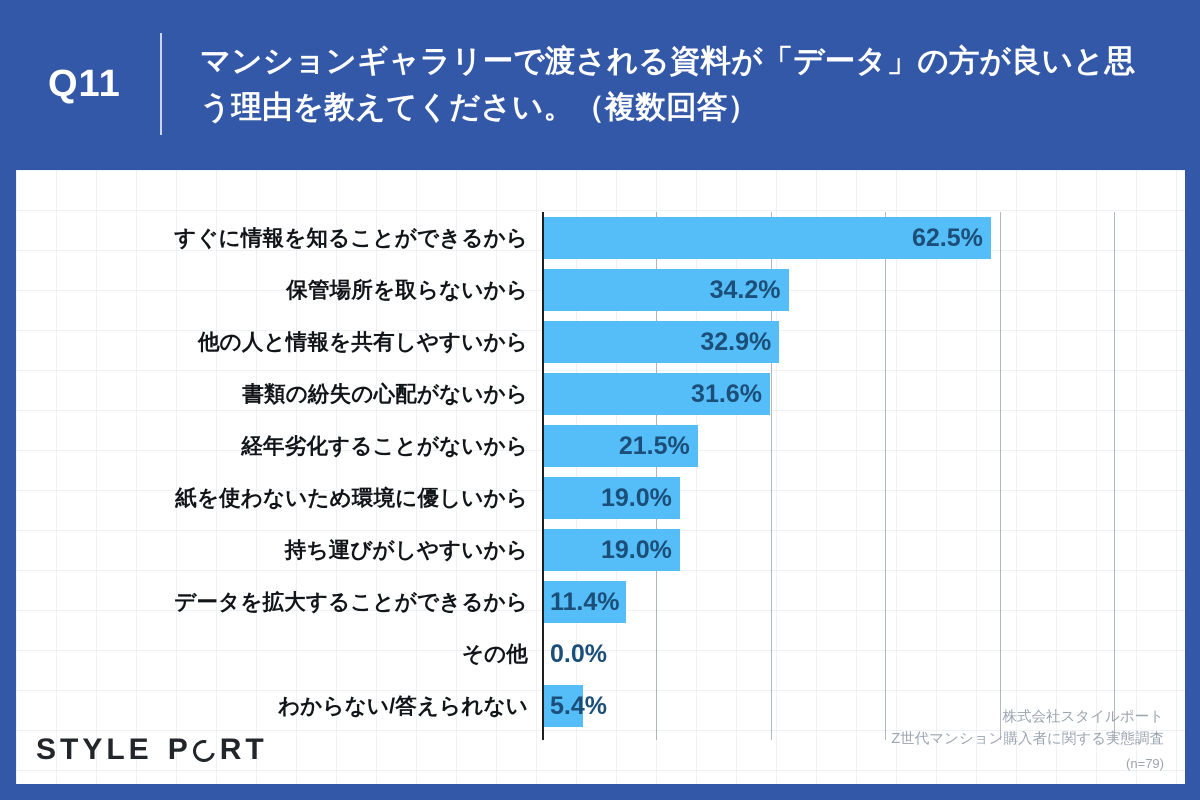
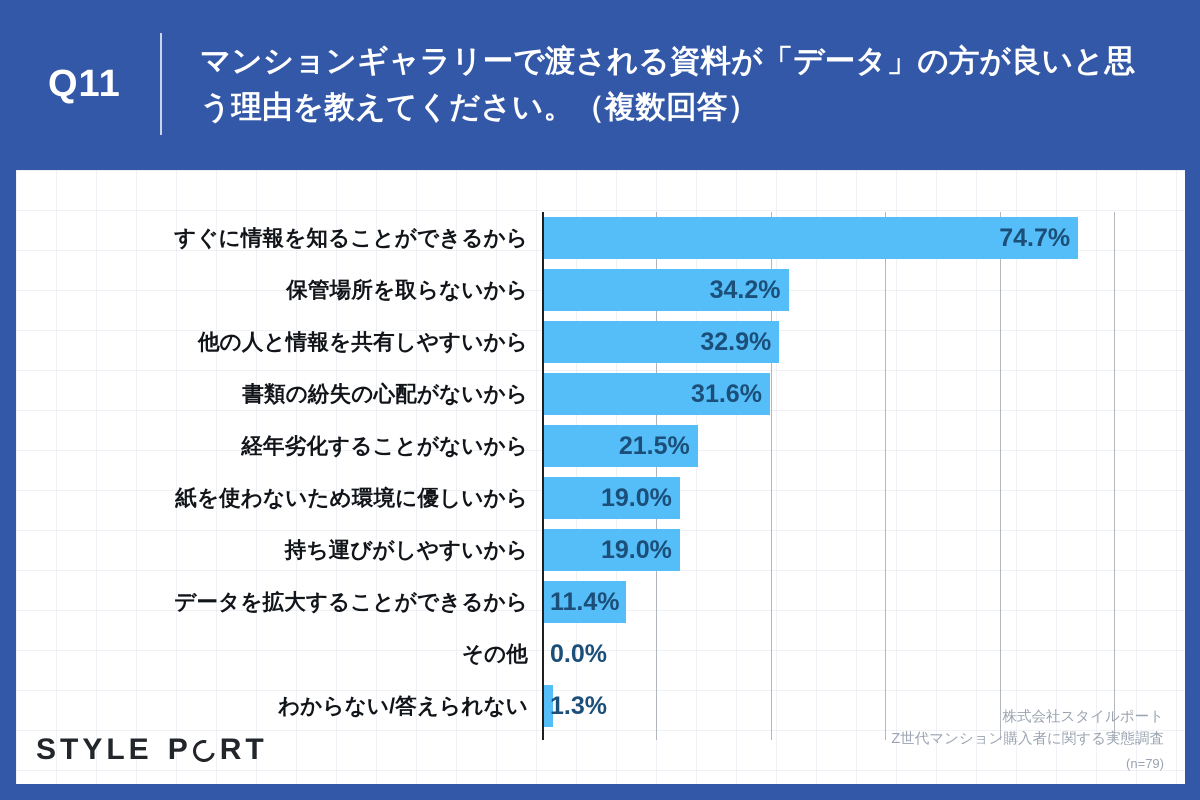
すぐに情報を知ることができるから: 62.5% -> 74.7%
わからない/答えられない: 5.4% -> 1.3%
